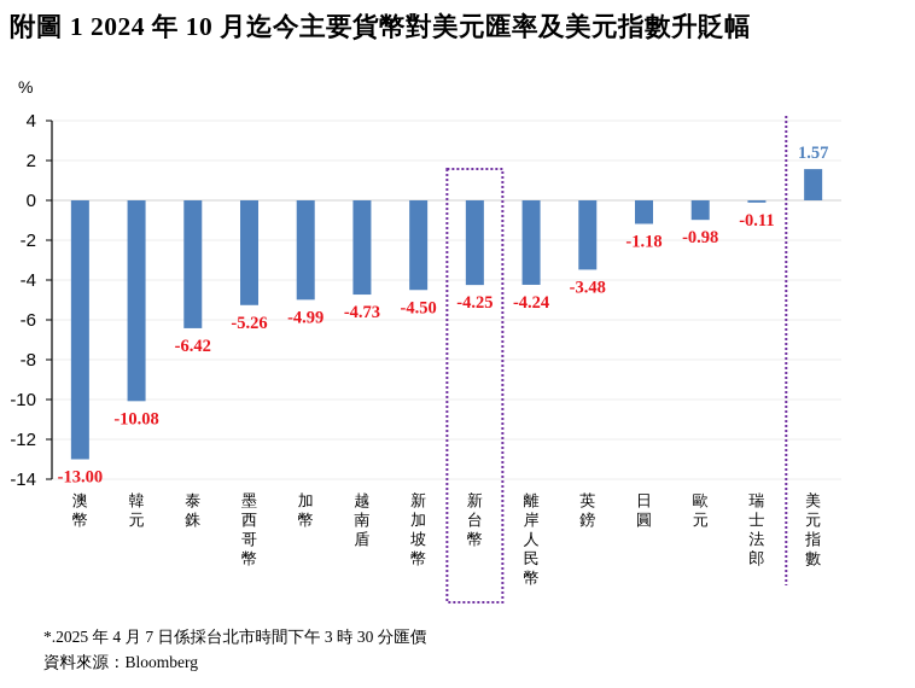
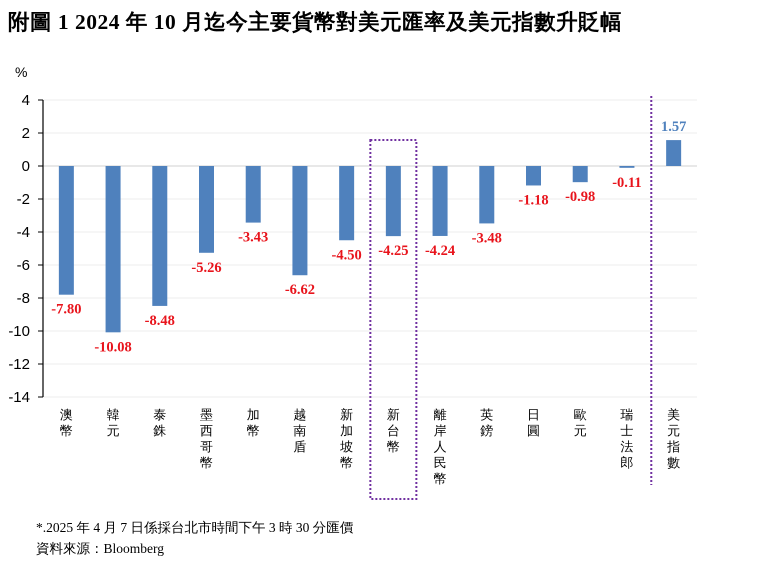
澳幣: -13.00 -> -7.80
泰銖: -6.42 -> -8.48
加幣: -4.99 -> -3.43
越南盾: -4.73 -> -6.62
